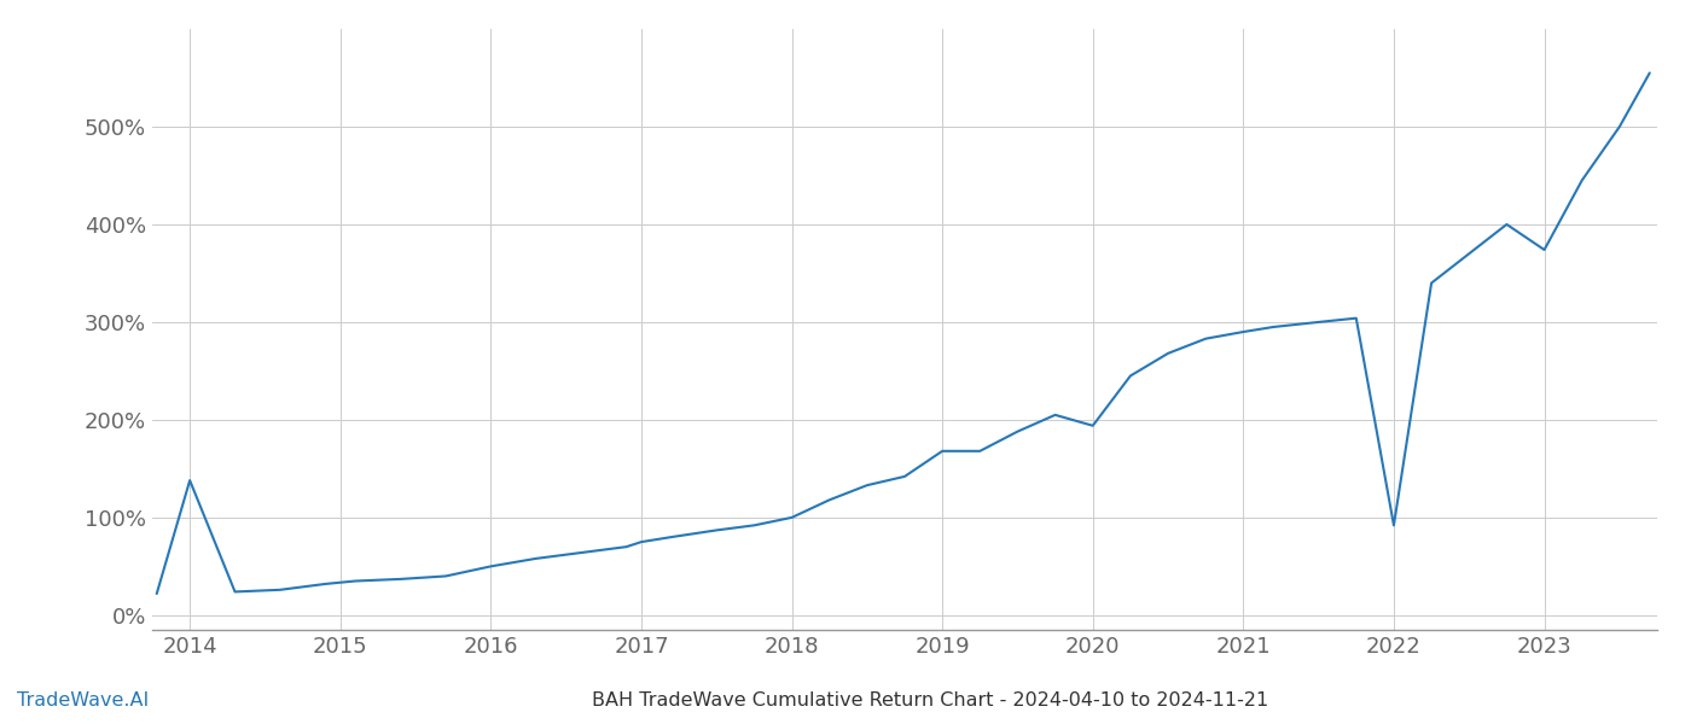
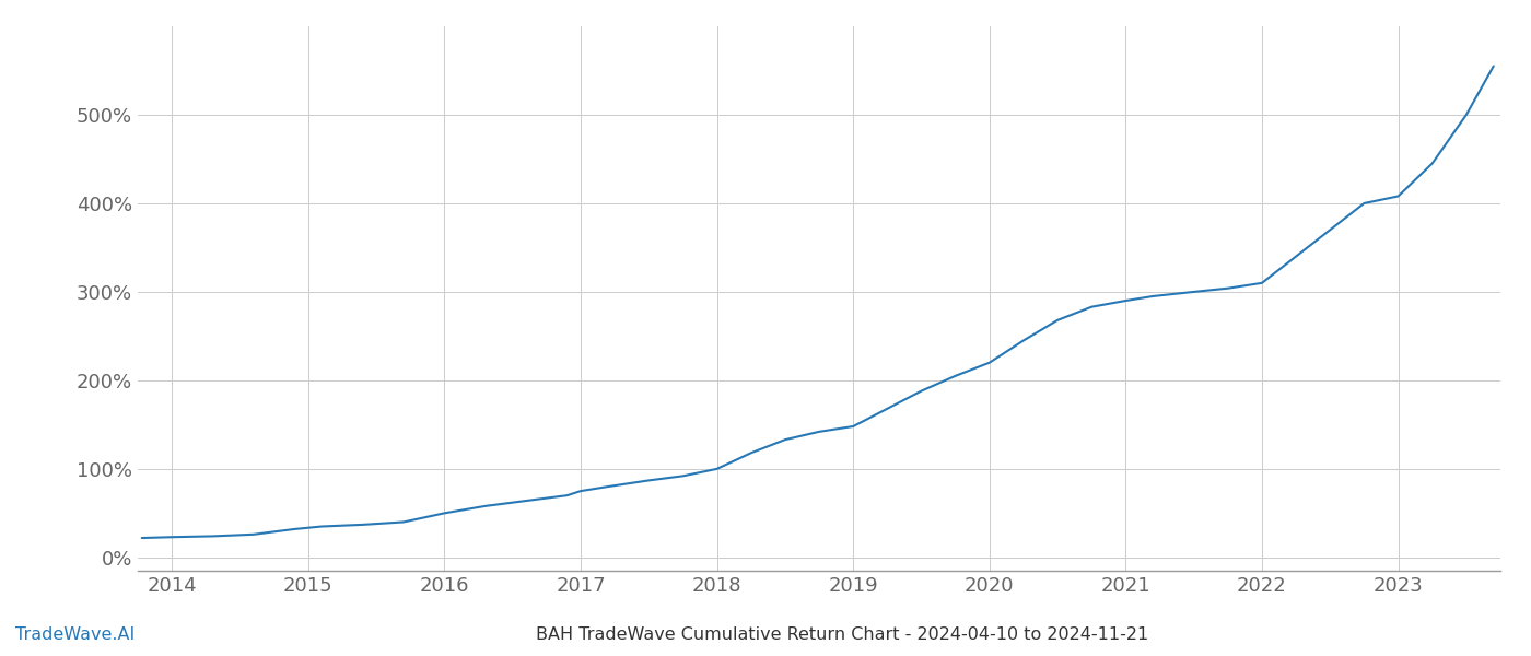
2014: 138% -> 23%
2019: 168% -> 148%
2020: 194% -> 220%
2022: 92% -> 310%
2023: 374% -> 408%
